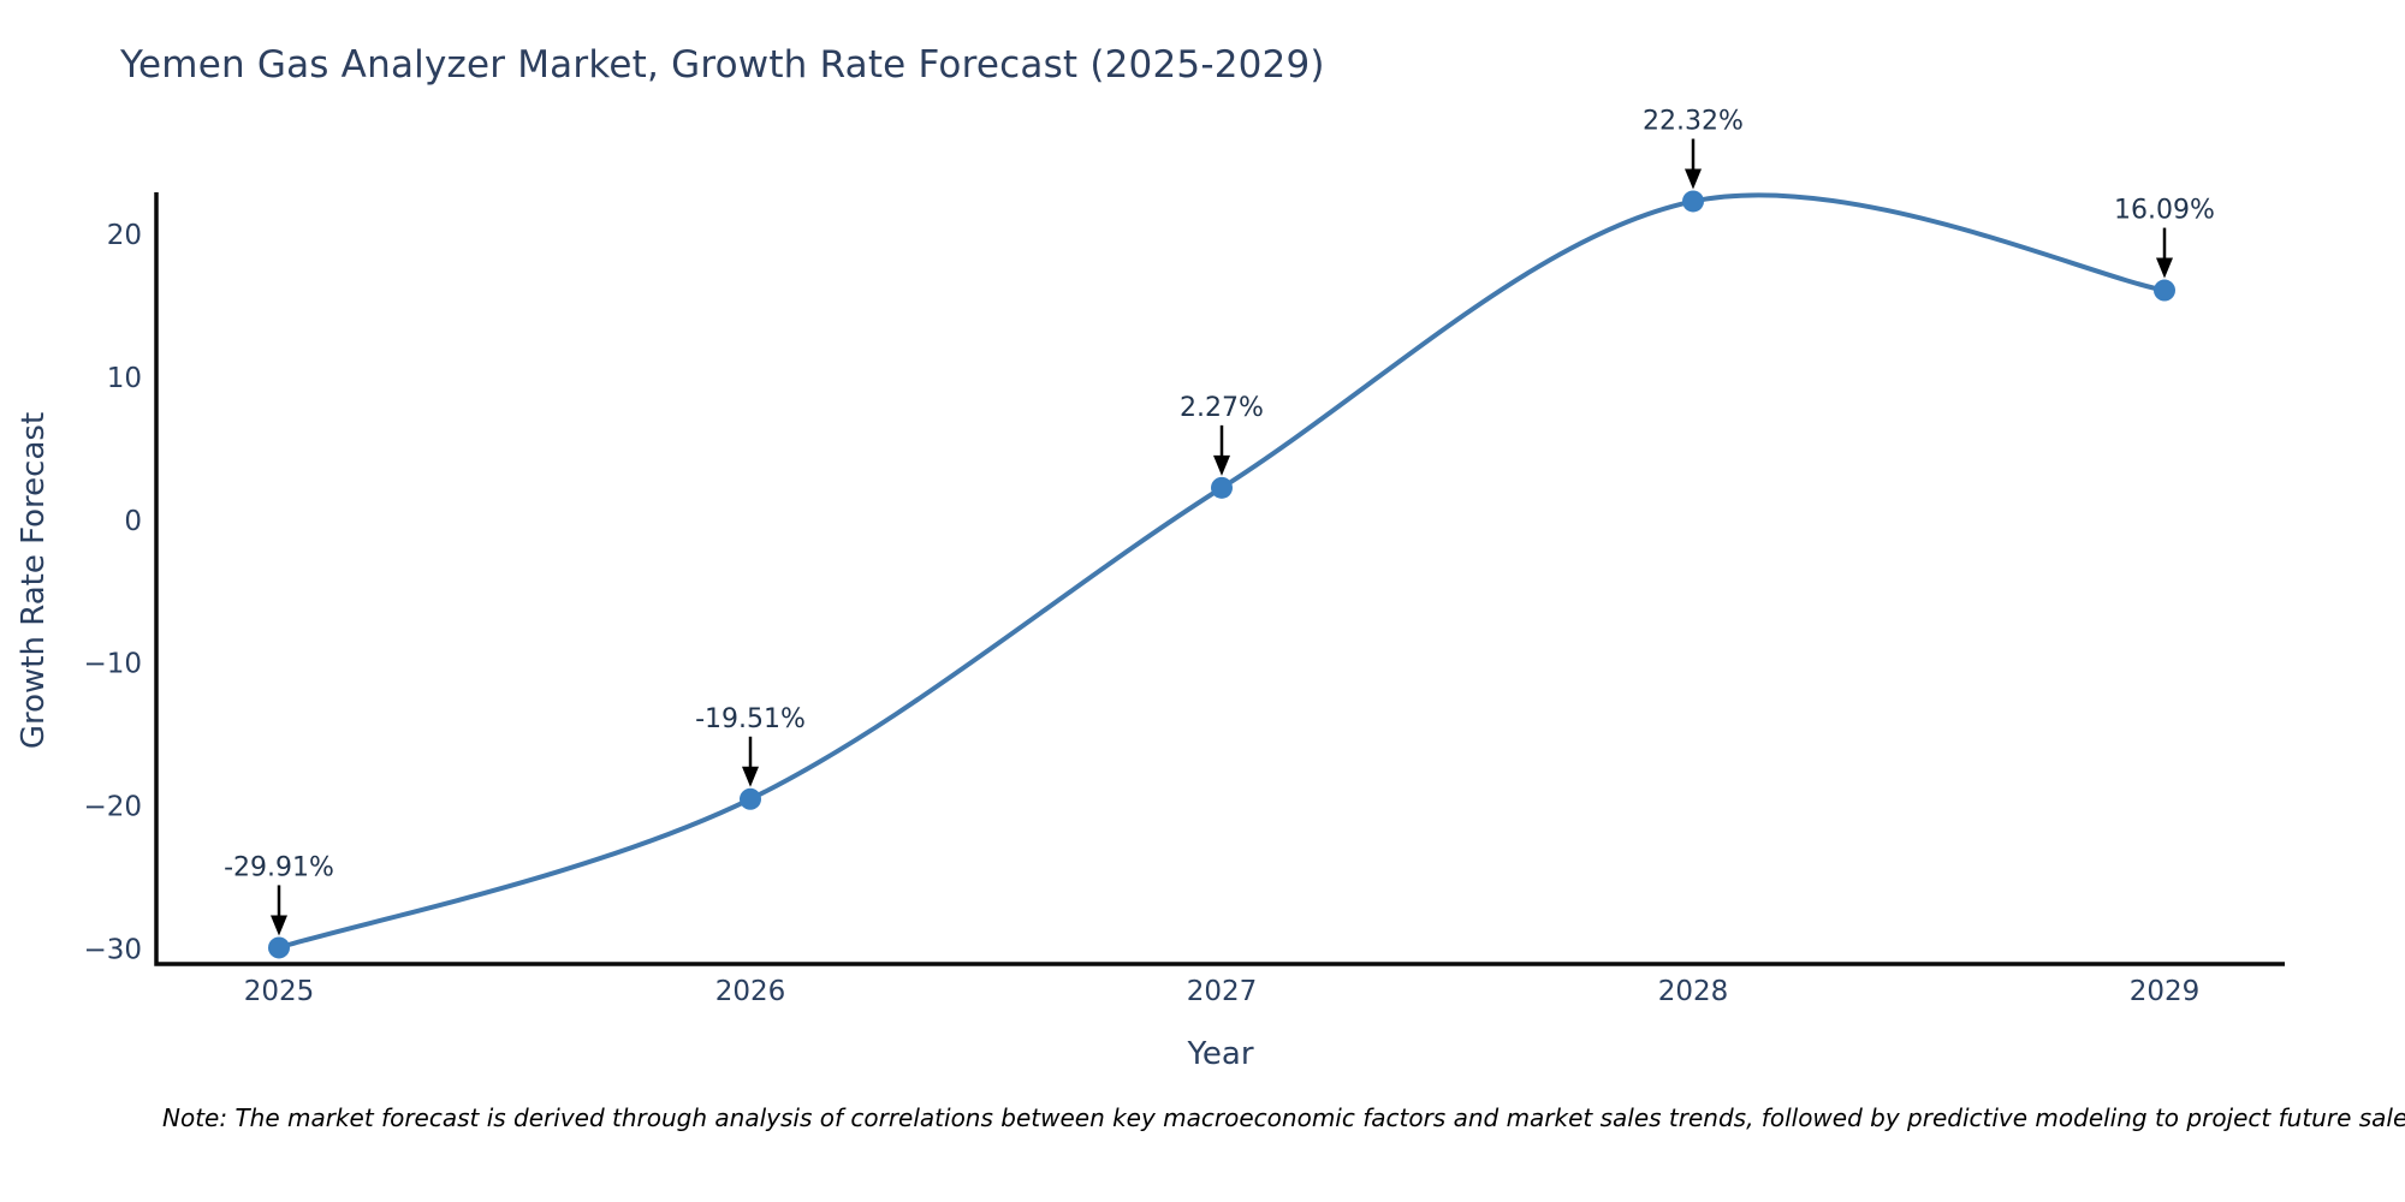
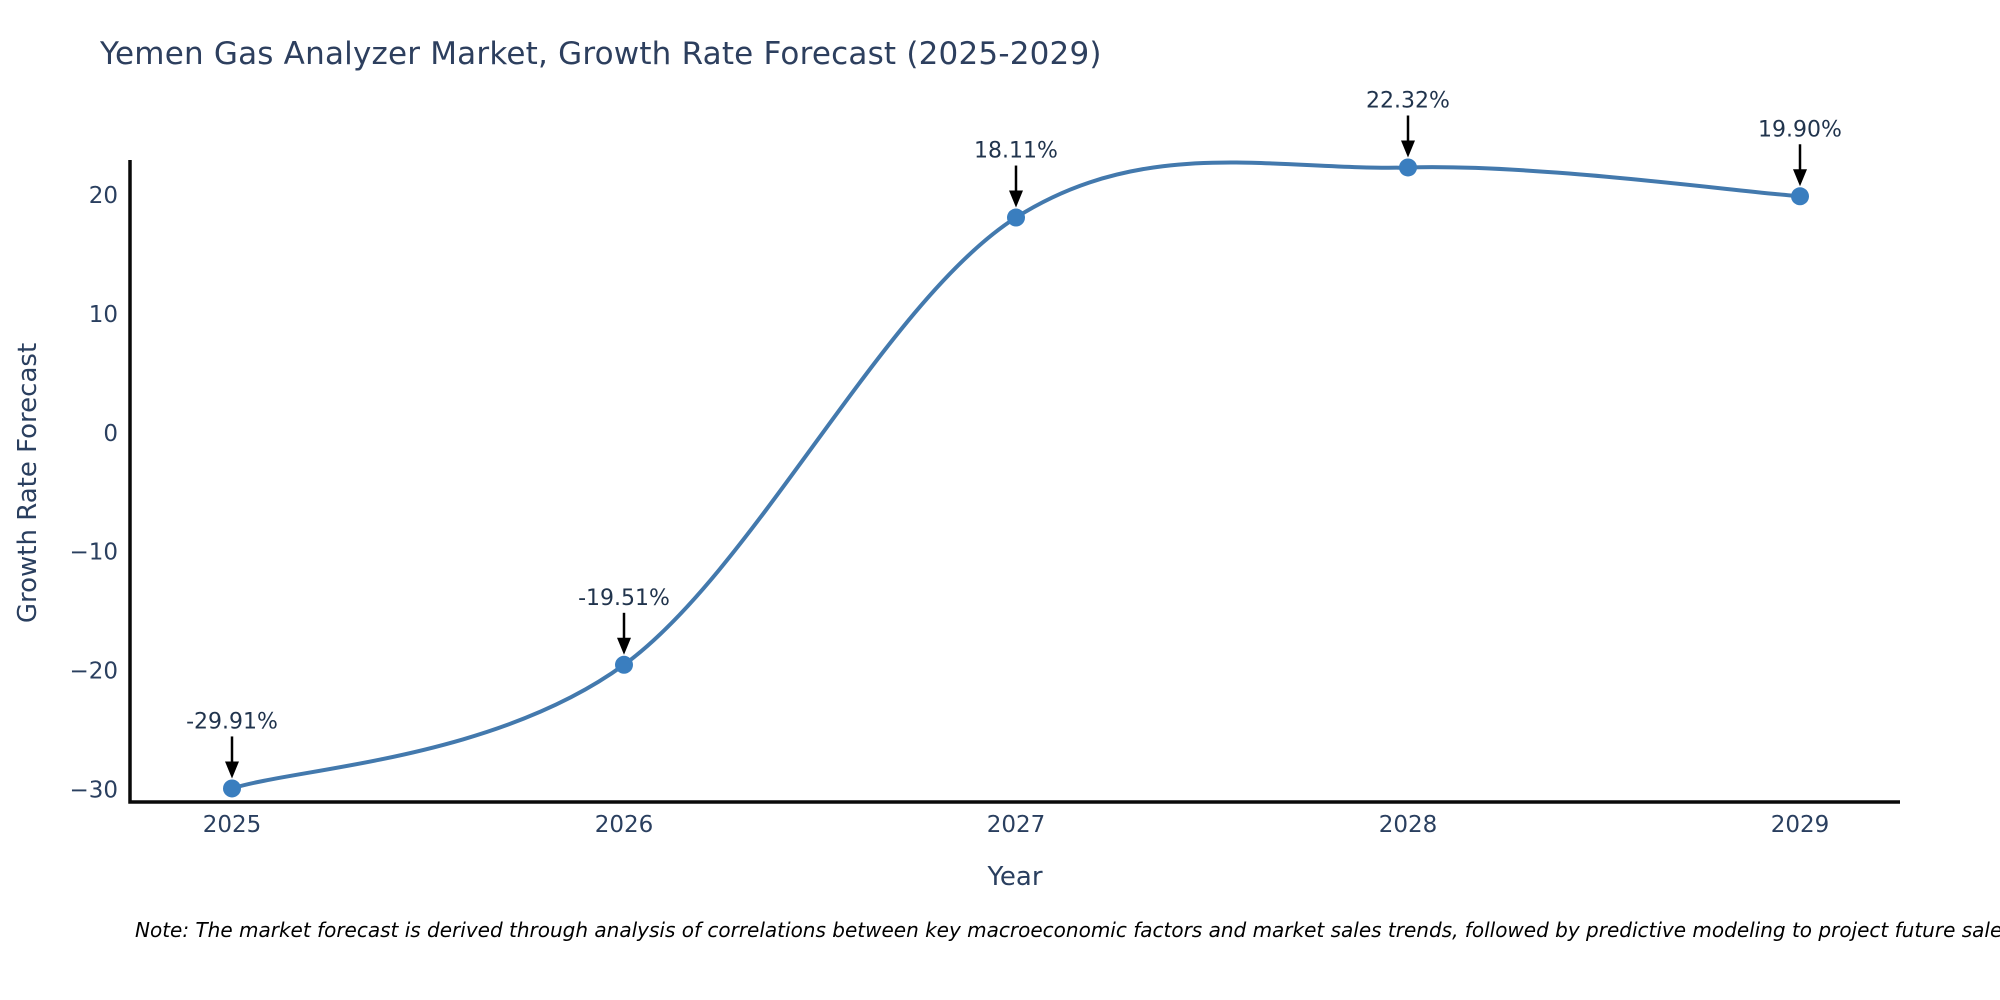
2027: 2.27% -> 18.11%
2029: 16.09% -> 19.90%
